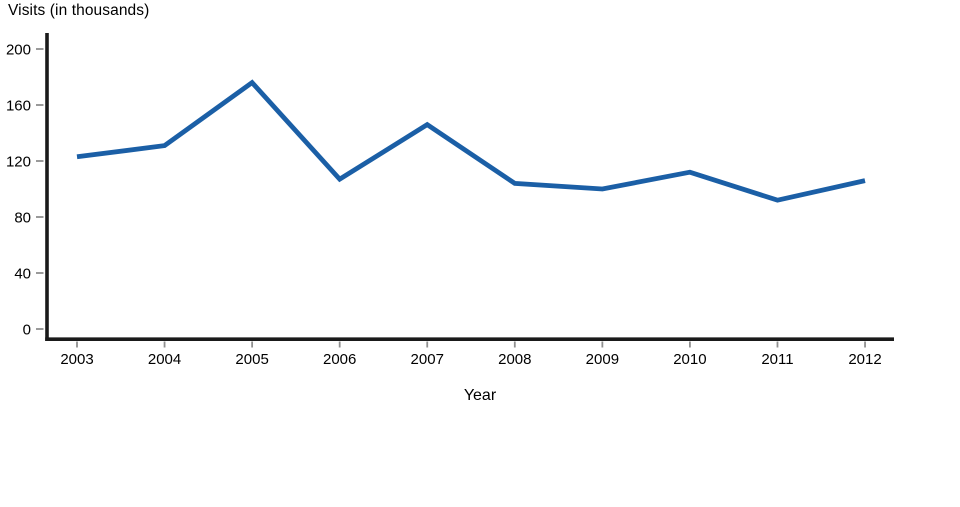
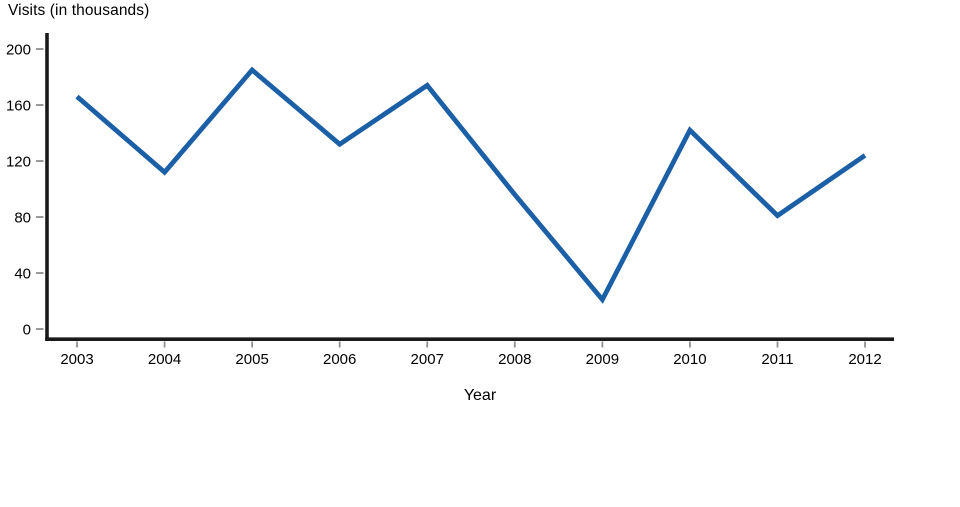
2003: 123 -> 166
2004: 131 -> 112
2005: 176 -> 185
2006: 107 -> 132
2007: 146 -> 174
2008: 104 -> 96
2009: 100 -> 21
2010: 112 -> 142
2011: 92 -> 81
2012: 106 -> 124
